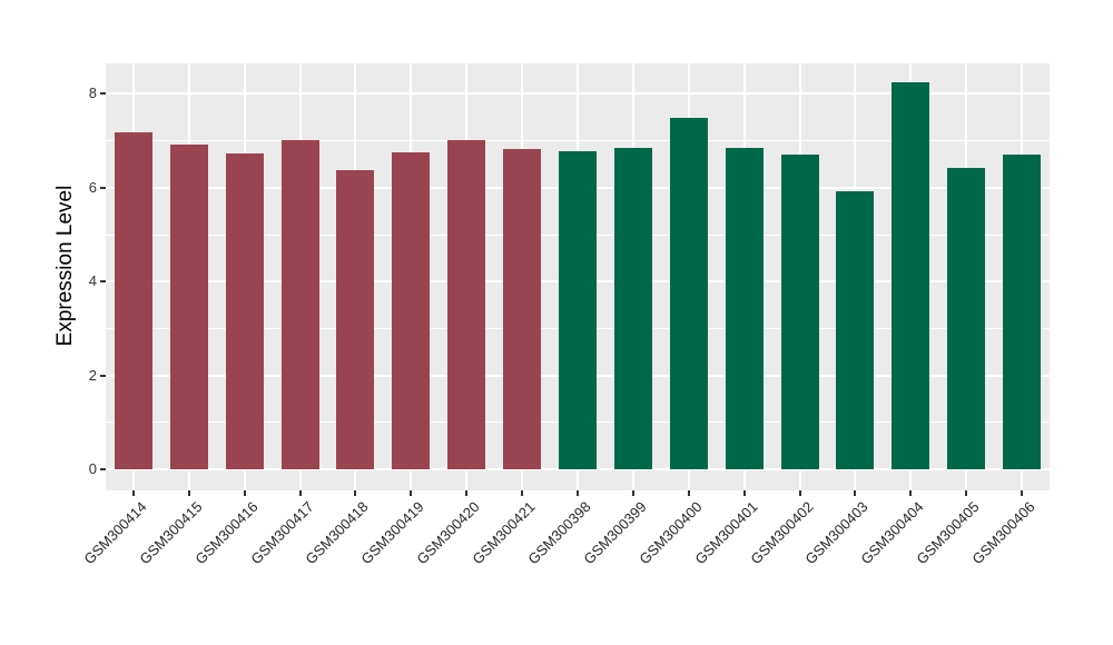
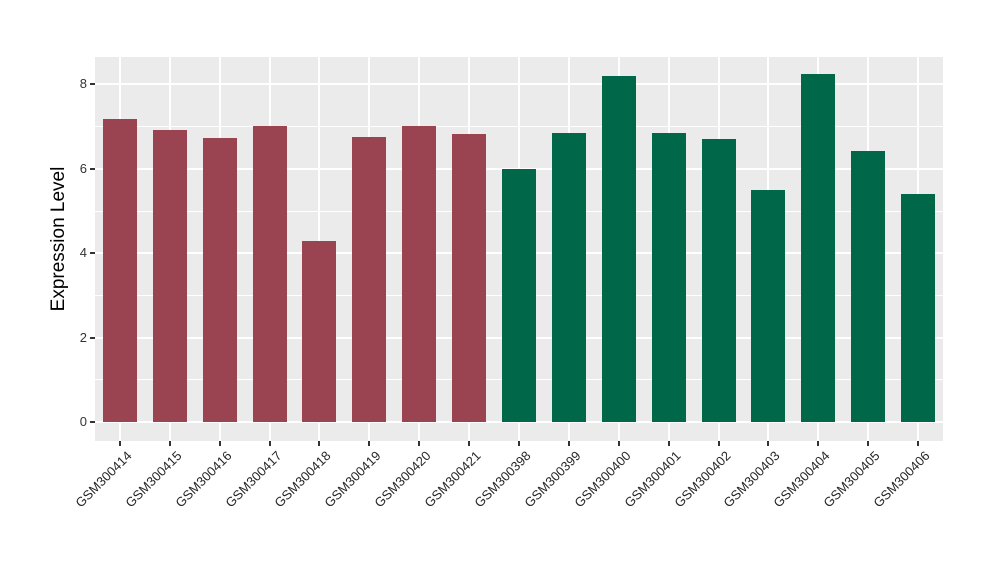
GSM300418: 6.4 -> 4.3
GSM300398: 6.8 -> 6.0
GSM300400: 7.5 -> 8.2
GSM300403: 5.9 -> 5.5
GSM300406: 6.7 -> 5.4
